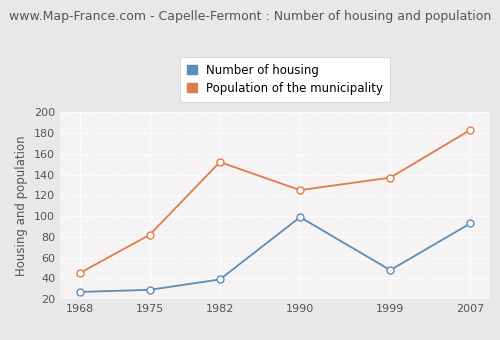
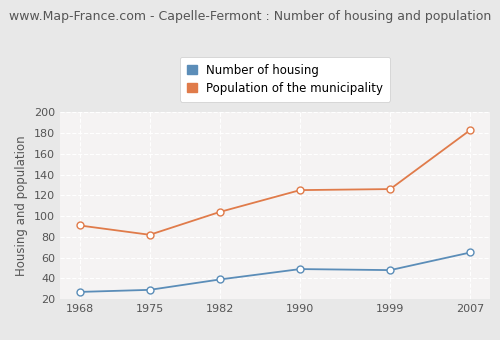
Population of the municipality/1968: 45 -> 91
Population of the municipality/1982: 152 -> 104
Number of housing/1990: 99 -> 49
Population of the municipality/1999: 137 -> 126
Number of housing/2007: 93 -> 65
